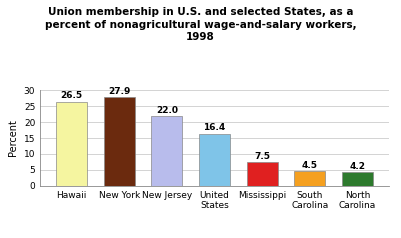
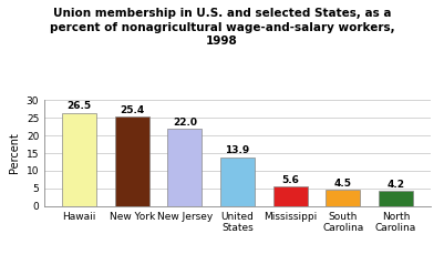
New York: 27.9 -> 25.4
United States: 16.4 -> 13.9
Mississippi: 7.5 -> 5.6
